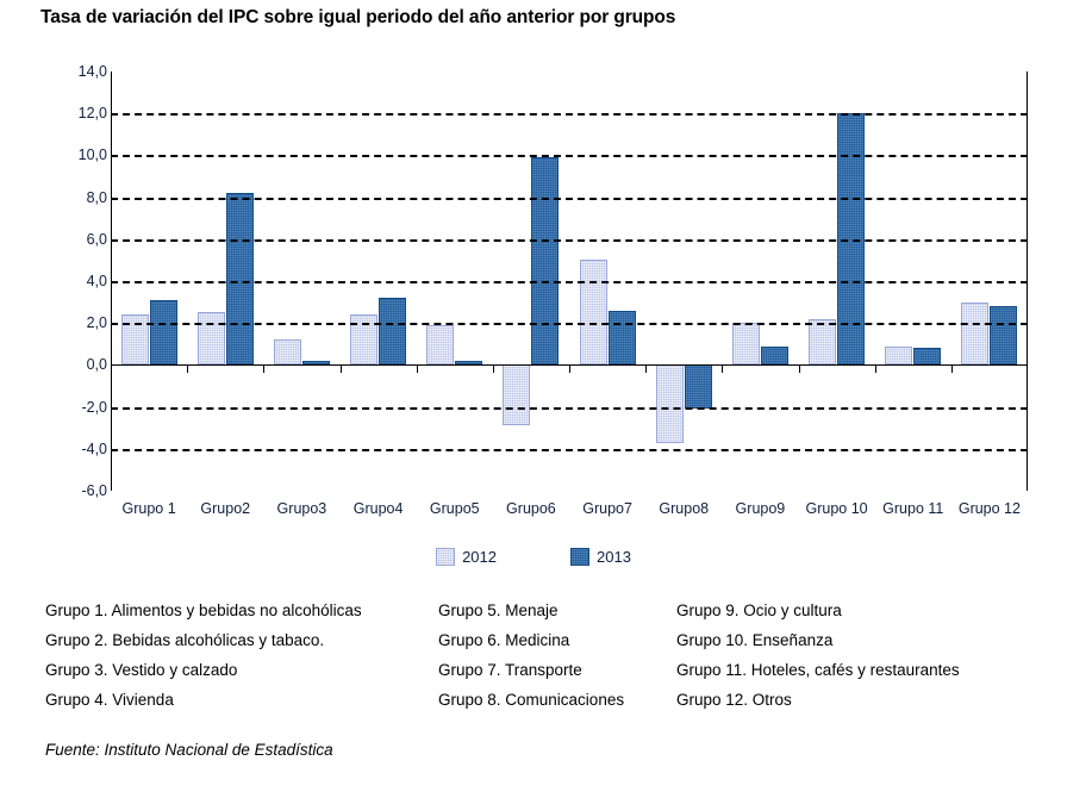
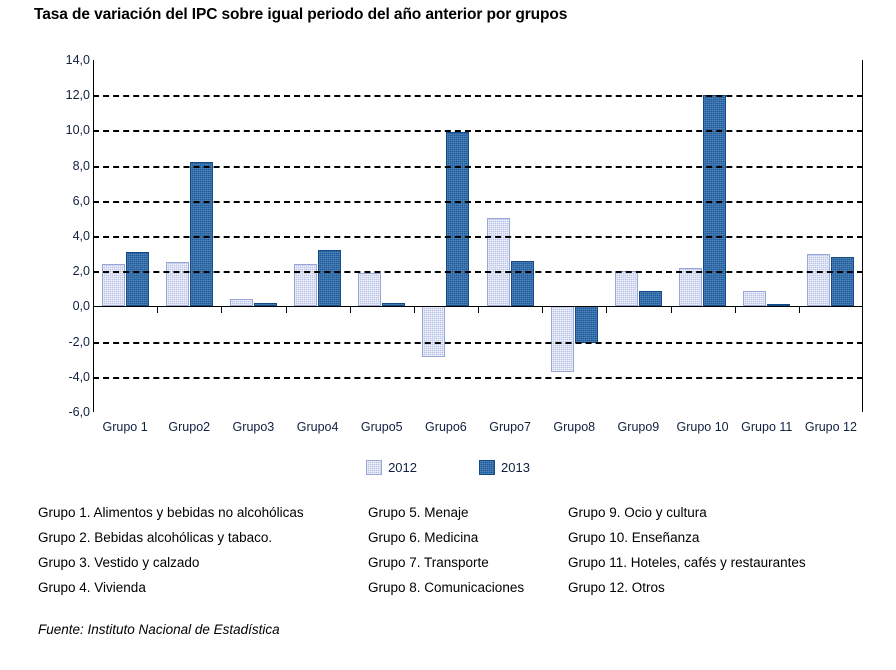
2012/Grupo3: 1,2 -> 0,4
2013/Grupo 11: 0,8 -> 0,1
